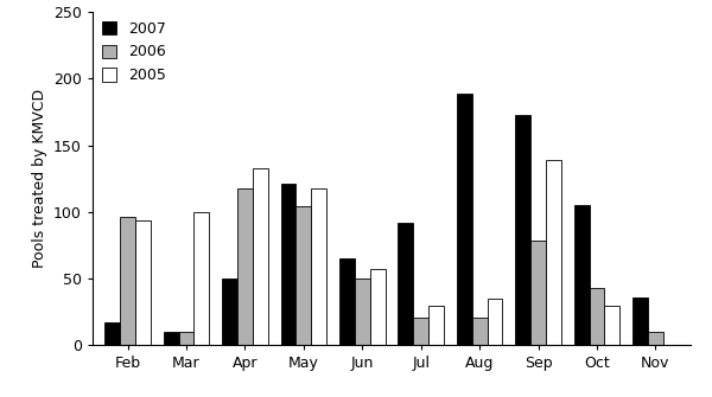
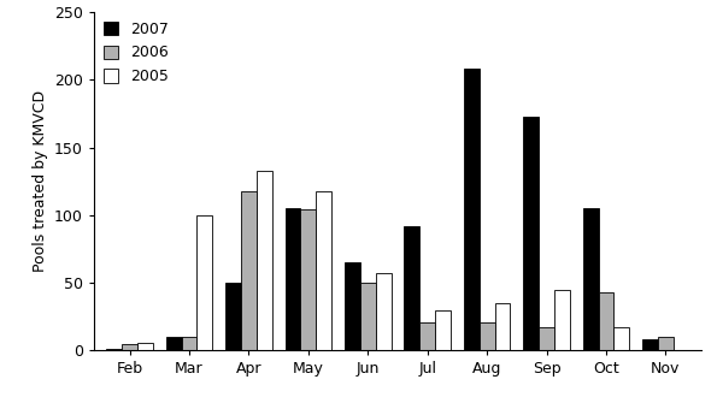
2007/Feb: 17 -> 1
2006/Feb: 96 -> 5
2005/Feb: 94 -> 6
2007/May: 121 -> 105
2007/Aug: 189 -> 208
2006/Sep: 79 -> 17
2005/Sep: 139 -> 45
2005/Oct: 30 -> 17
2007/Nov: 36 -> 8
